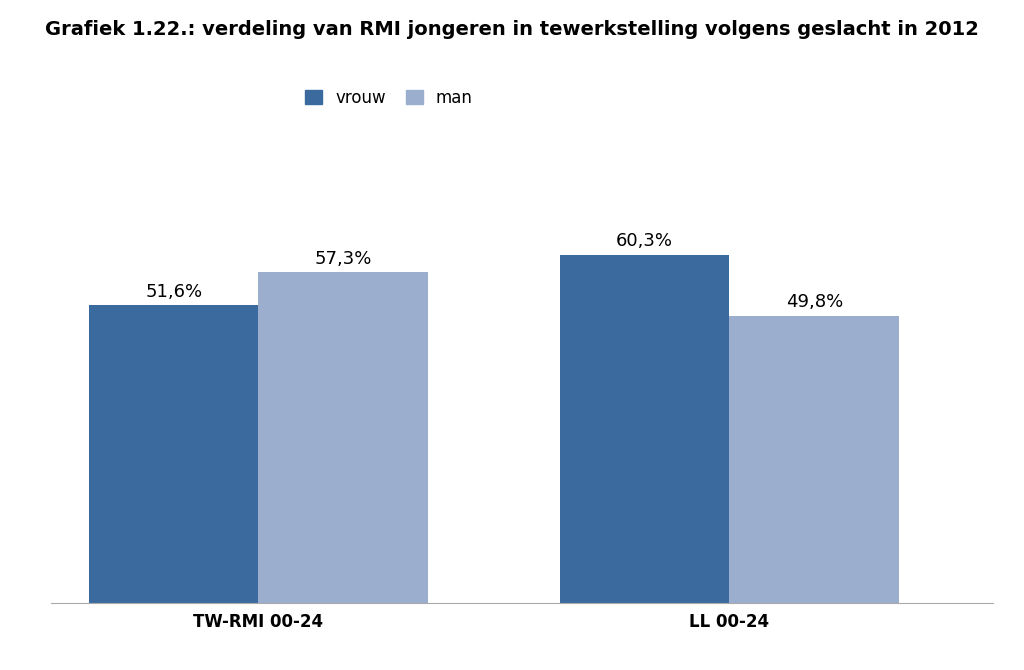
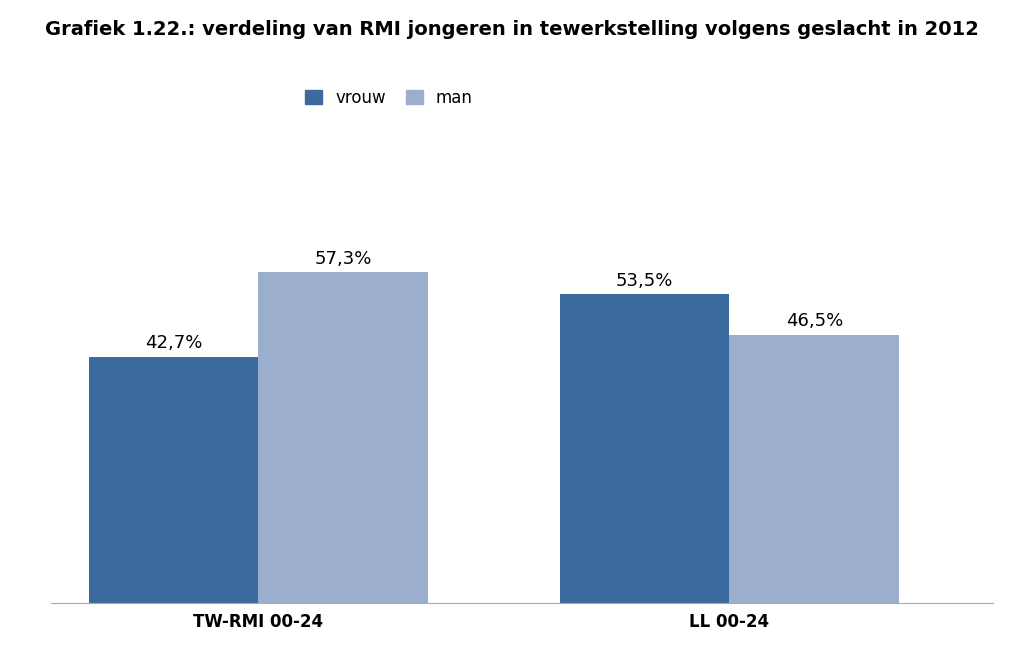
vrouw/TW-RMI 00-24: 51,6% -> 42,7%
vrouw/LL 00-24: 60,3% -> 53,5%
man/LL 00-24: 49,8% -> 46,5%
